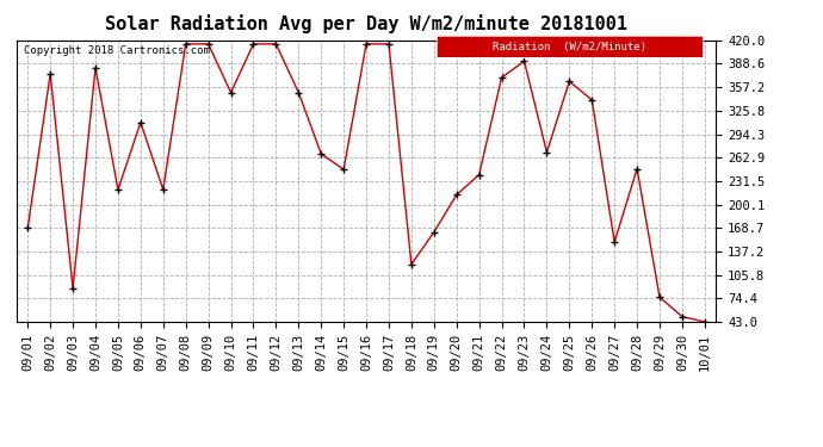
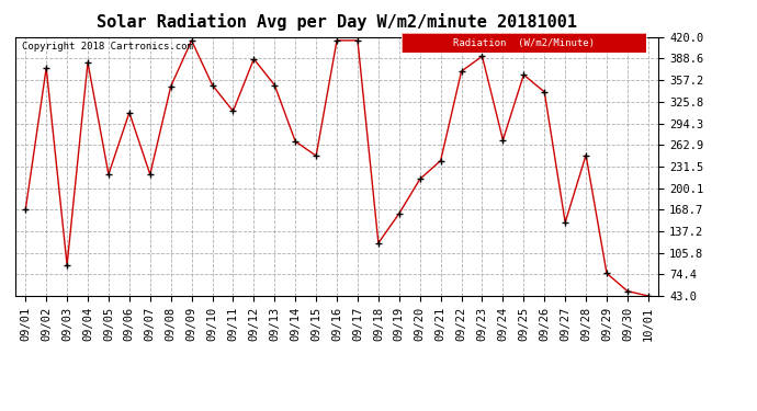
09/08: 415 -> 348
09/11: 415 -> 312
09/12: 415 -> 388
